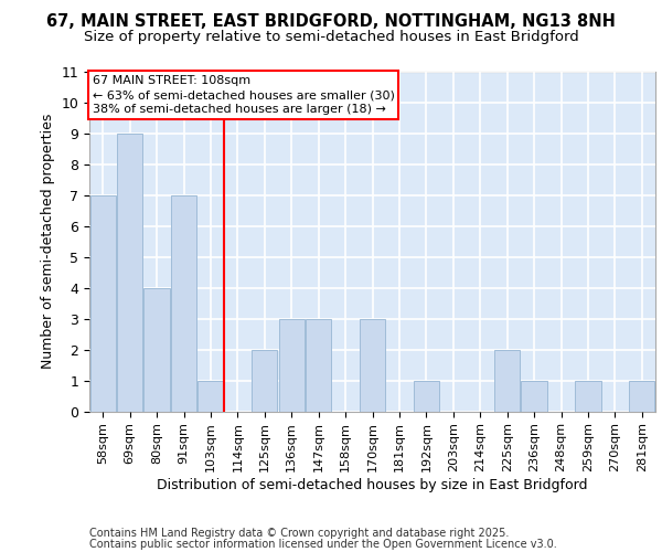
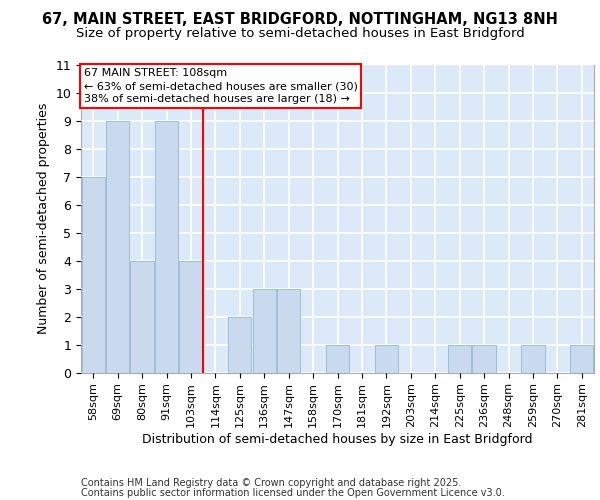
91sqm: 7 -> 9
103sqm: 1 -> 4
170sqm: 3 -> 1
225sqm: 2 -> 1
